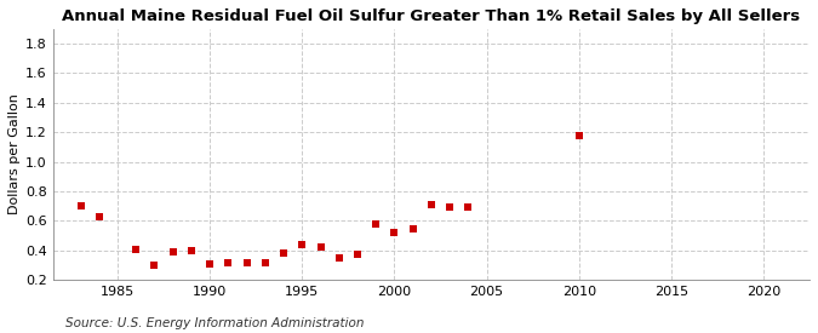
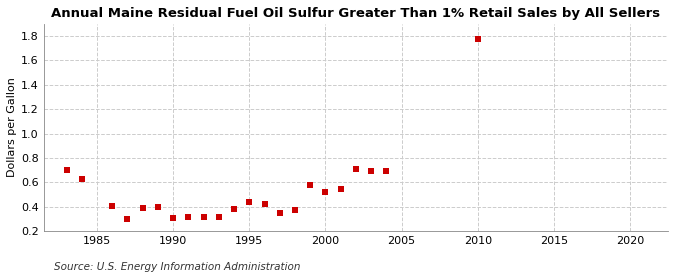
2010: 1.18 -> 1.78
